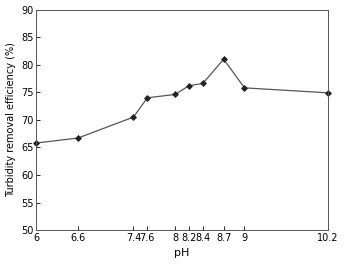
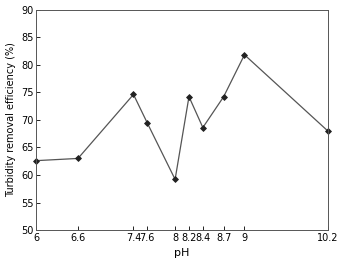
6: 65.8 -> 62.6
6.6: 66.7 -> 63.0
7.4: 70.5 -> 74.6
7.6: 74.0 -> 69.4
8: 74.6 -> 59.2
8.2: 76.2 -> 74.2
8.4: 76.6 -> 68.6
8.7: 81.0 -> 74.2
9: 75.8 -> 81.8
10.2: 74.9 -> 68.0
